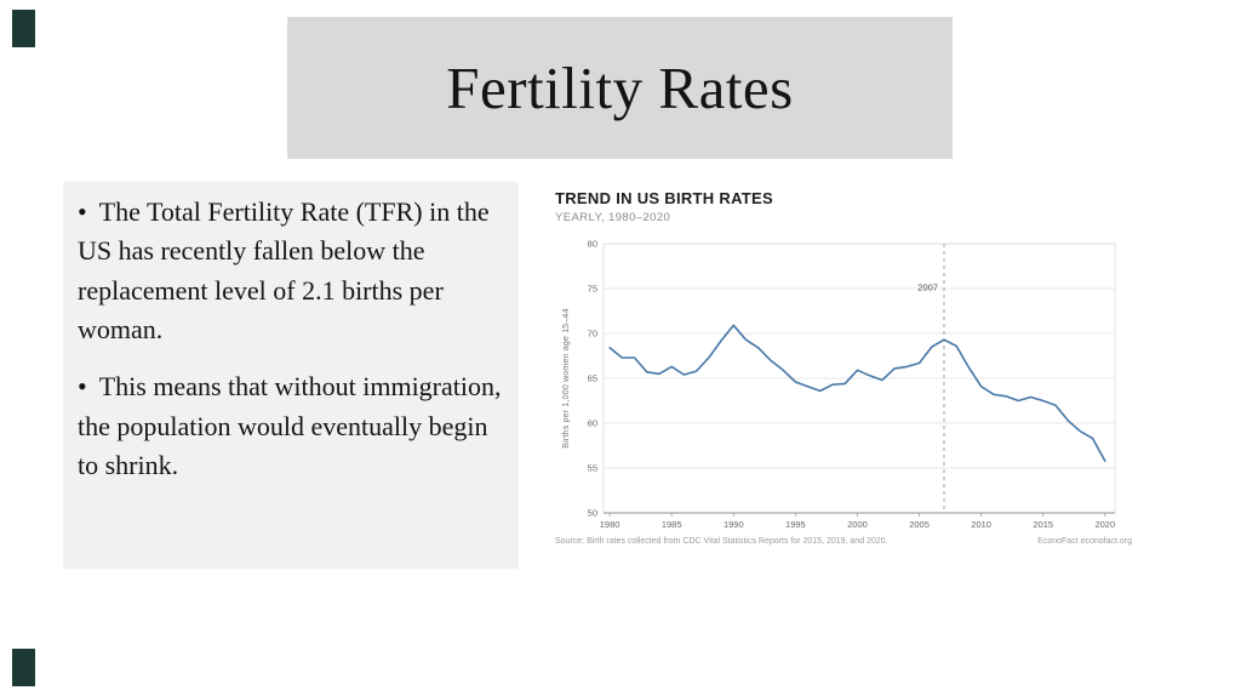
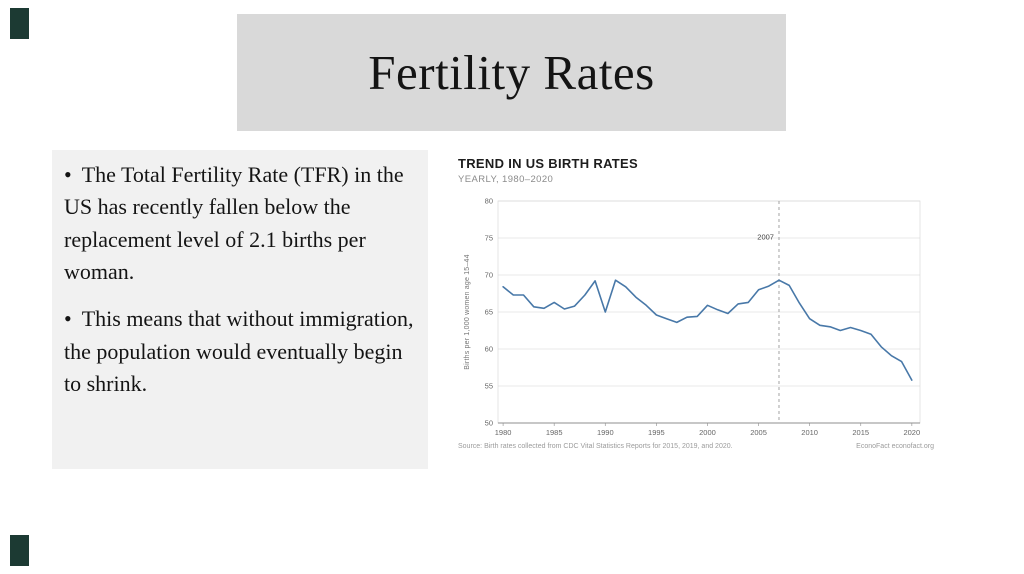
1990: 71 -> 65
2005: 67 -> 68
